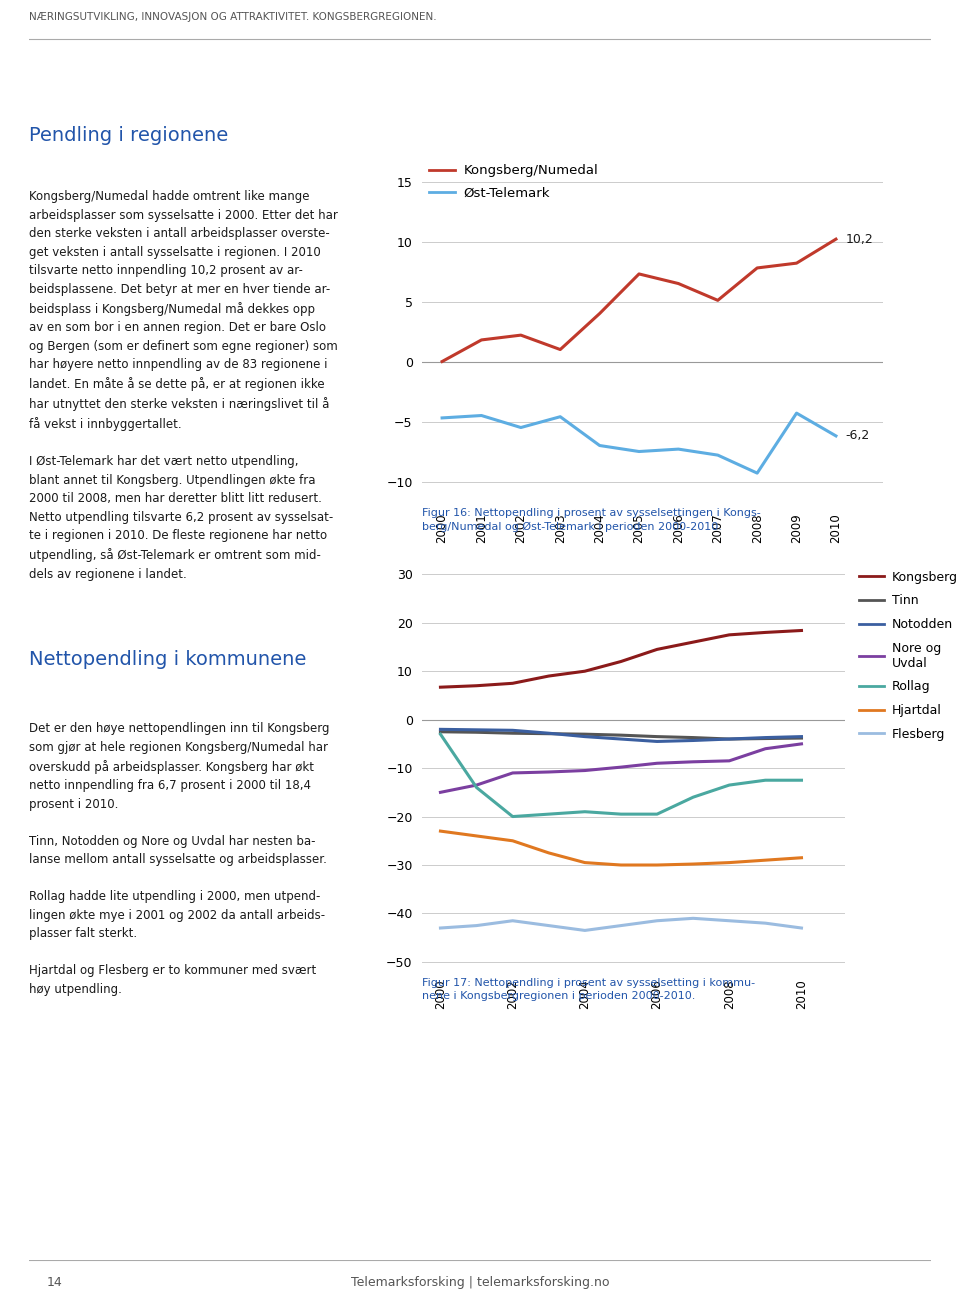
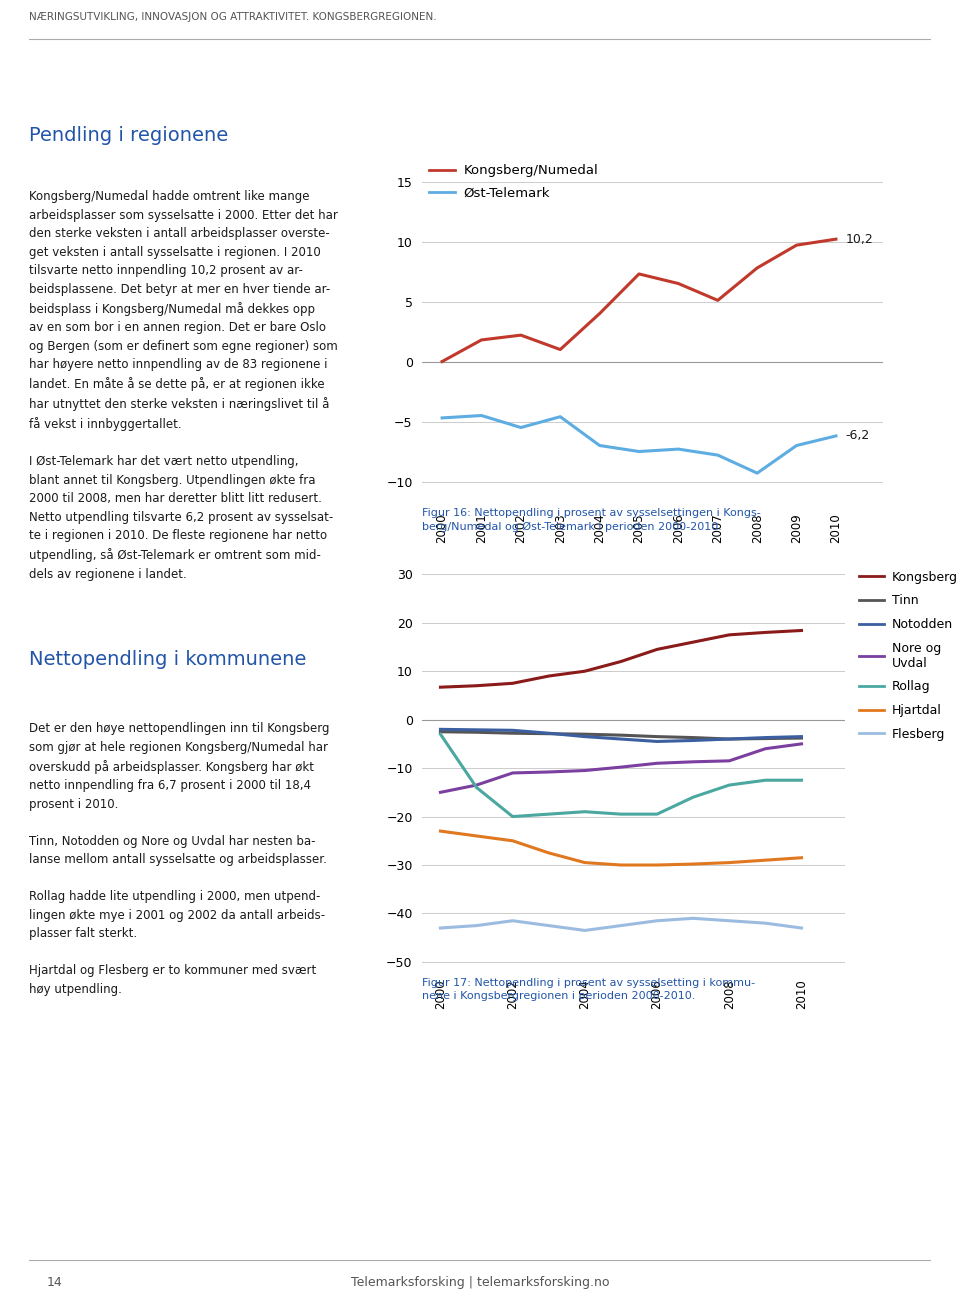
Kongsberg/Numedal/2009: 8.2 -> 9.7
Øst-Telemark/2009: -4.3 -> -7.0
